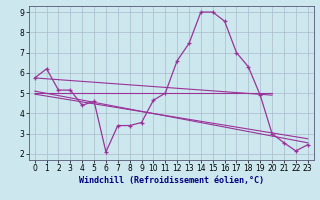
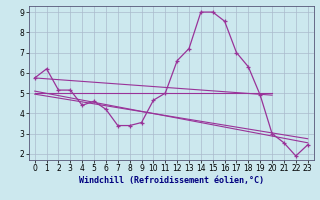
6: 2.10 -> 4.20
13: 7.45 -> 7.20
22: 2.15 -> 1.90
